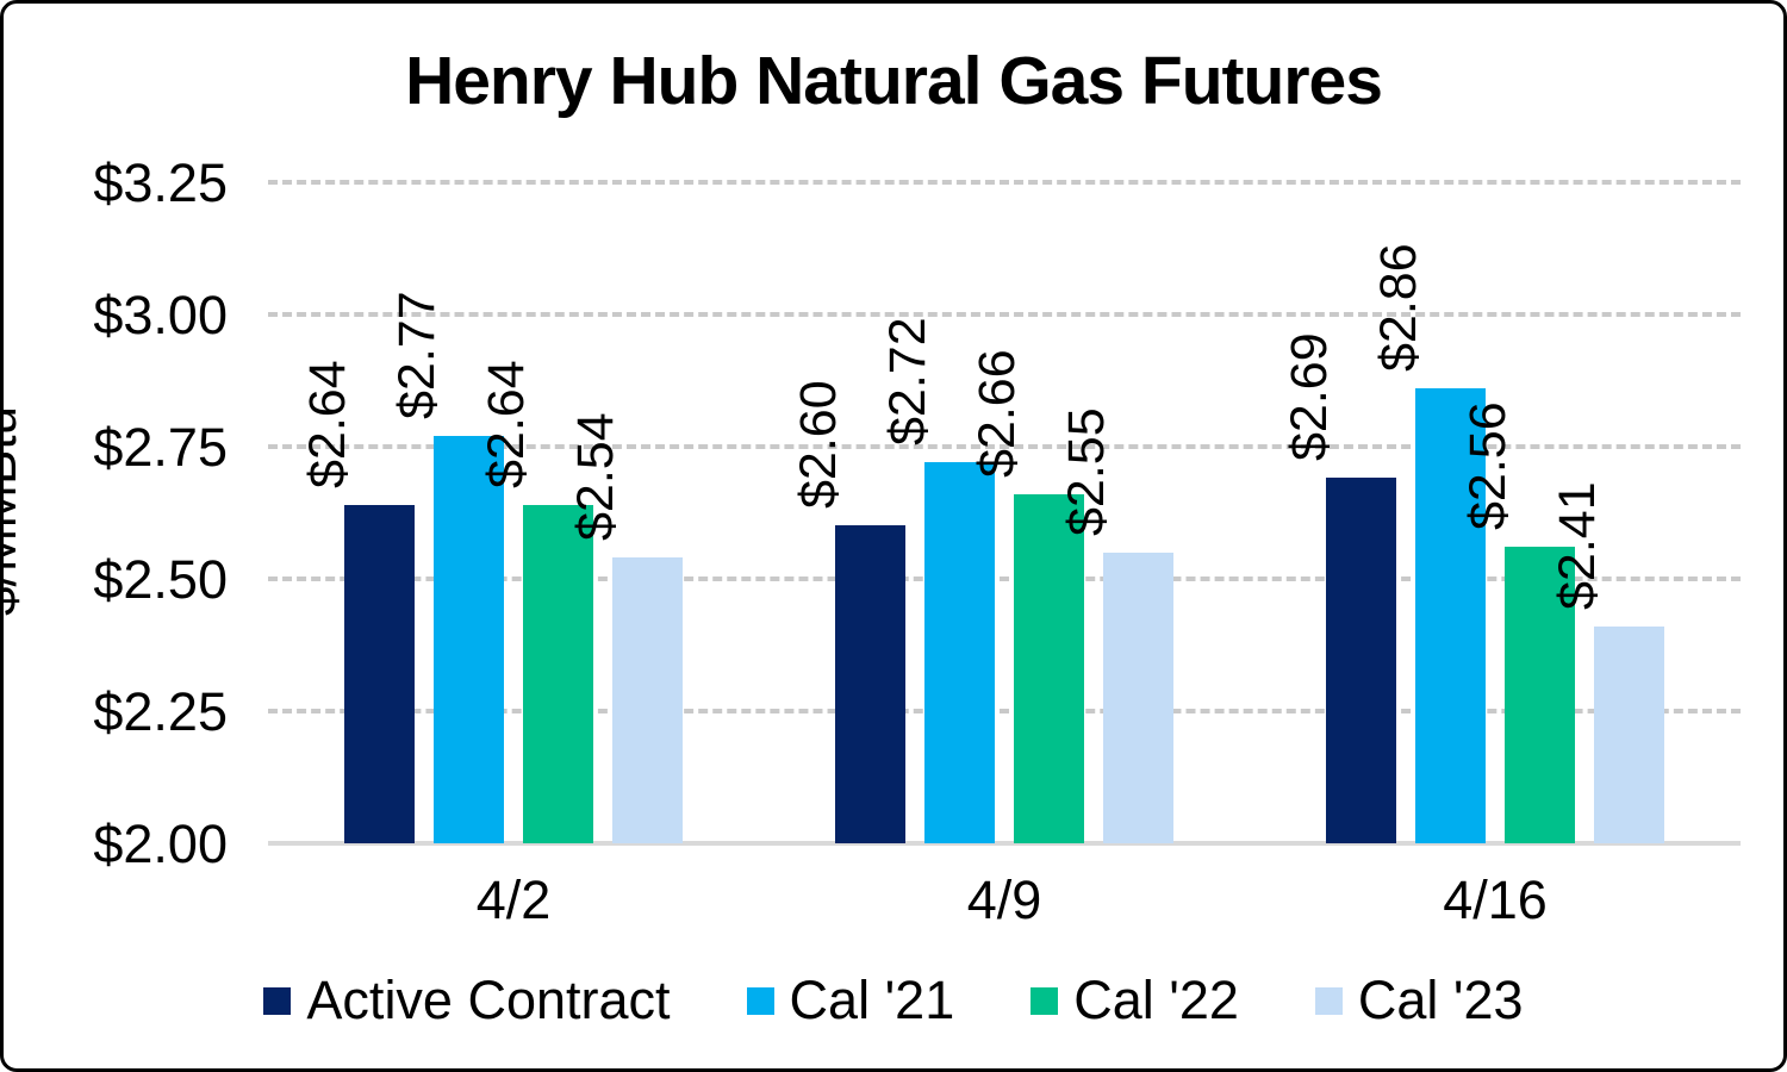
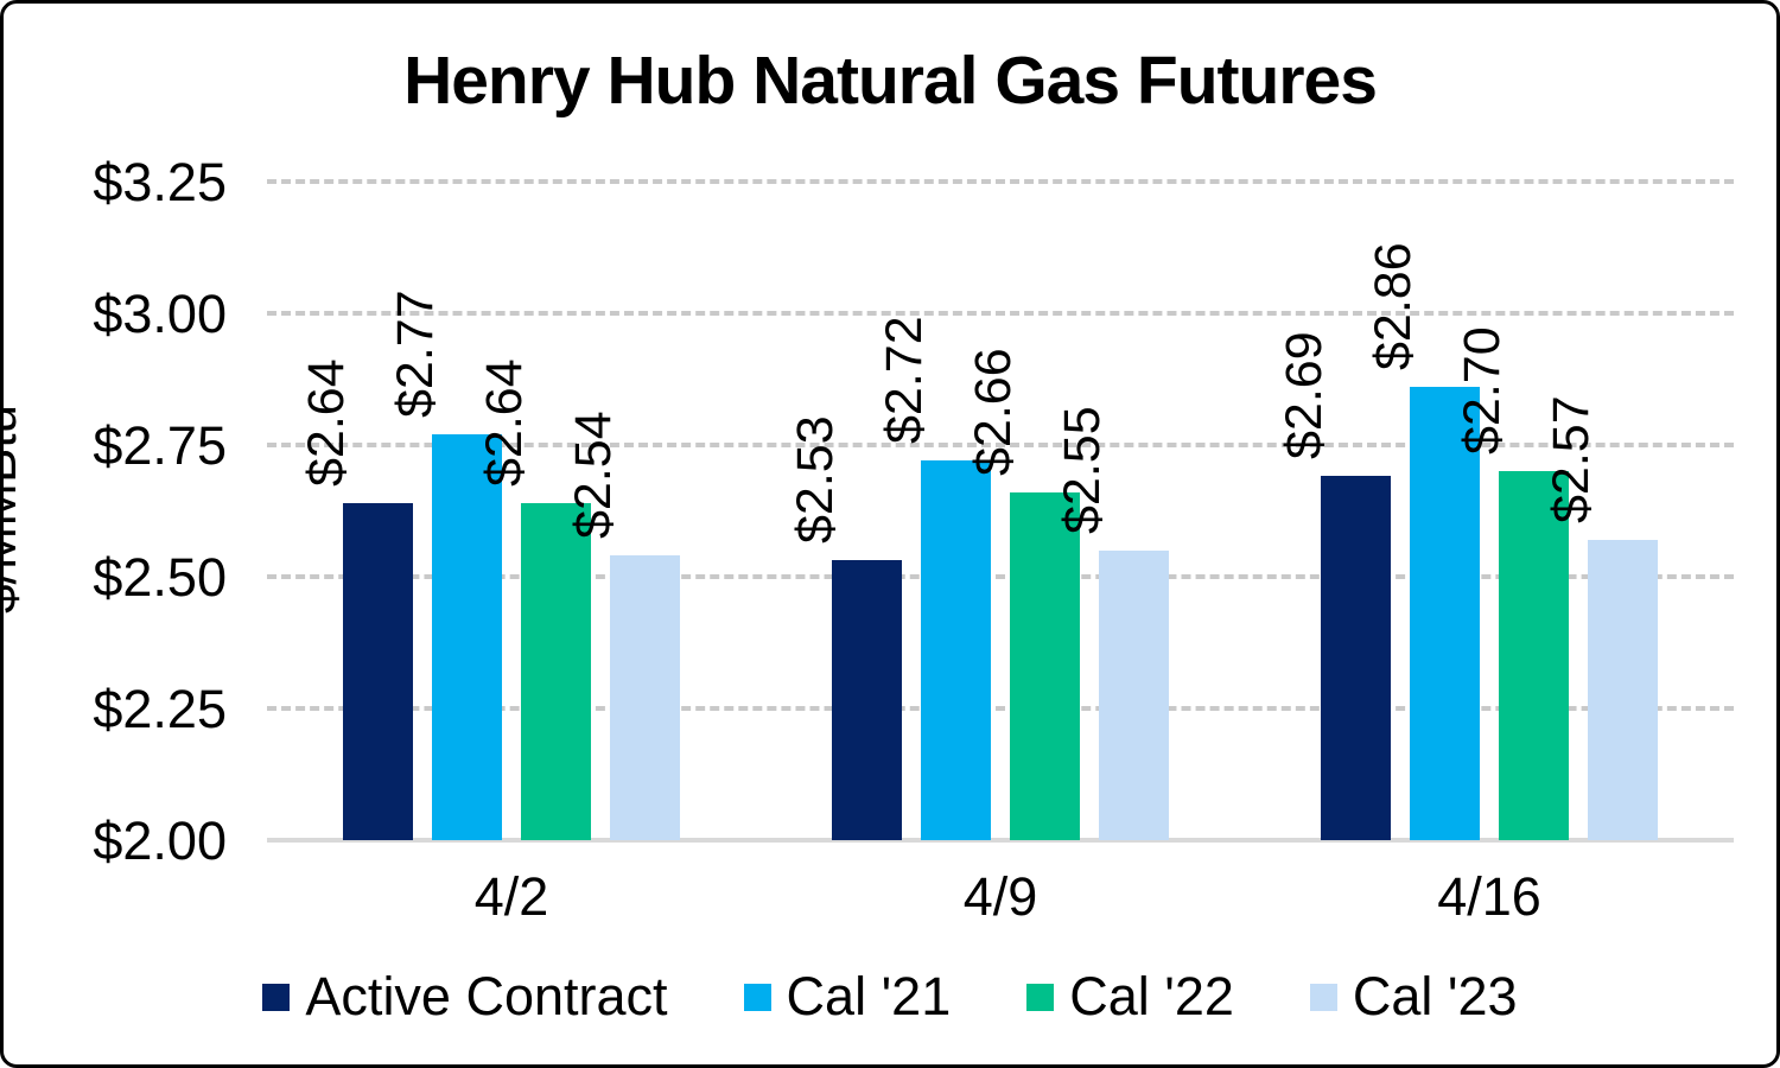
Active Contract/4/9: $2.60 -> $2.53
Cal '22/4/16: $2.56 -> $2.70
Cal '23/4/16: $2.41 -> $2.57
